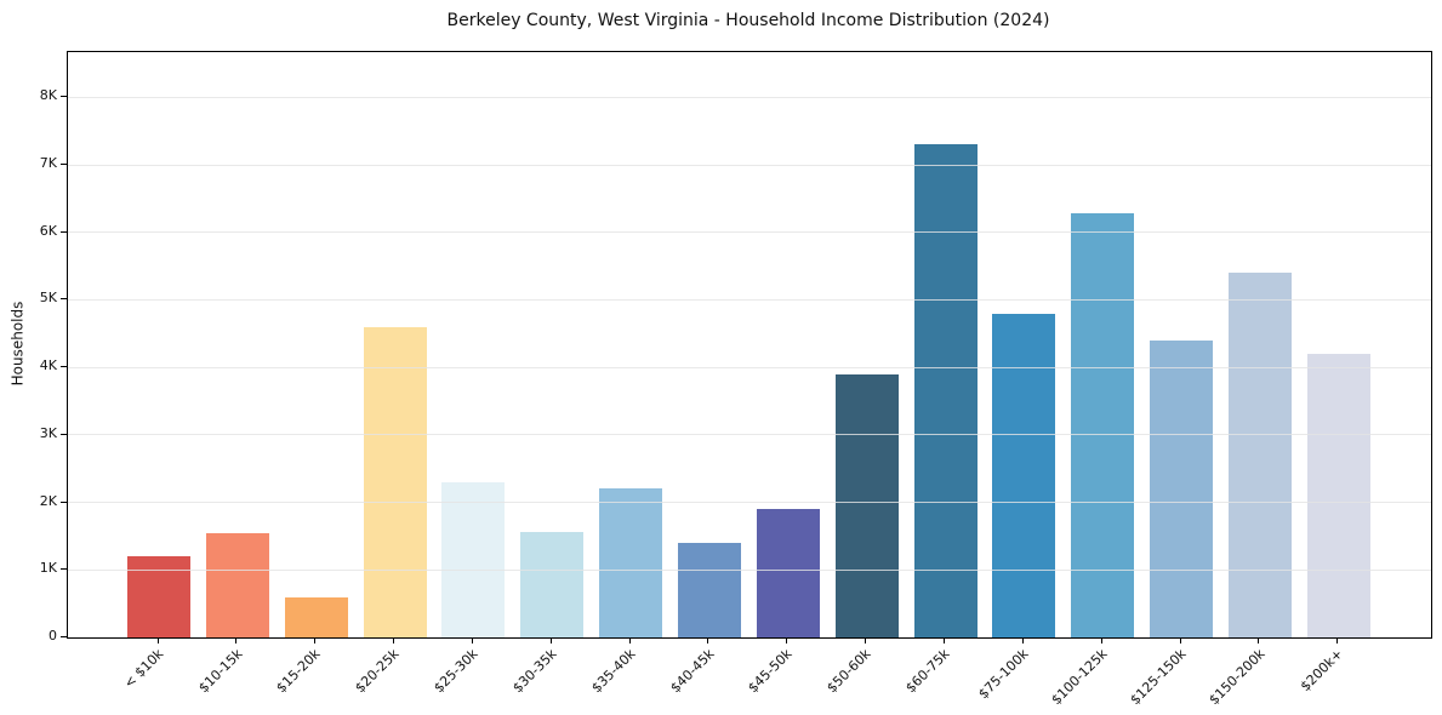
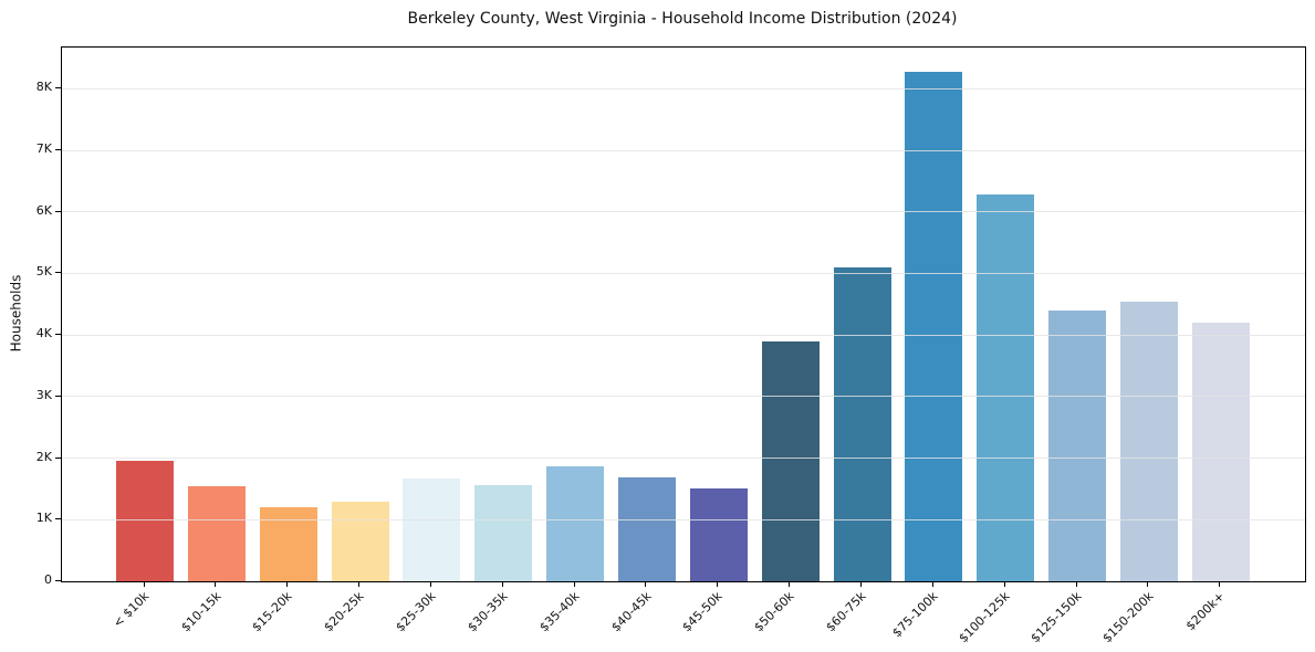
< $10k: 1.2K -> 2.0K
$15-20k: 0.6K -> 1.2K
$20-25k: 4.6K -> 1.3K
$25-30k: 2.3K -> 1.7K
$35-40k: 2.2K -> 1.9K
$40-45k: 1.4K -> 1.7K
$45-50k: 1.9K -> 1.5K
$60-75k: 7.3K -> 5.1K
$75-100k: 4.8K -> 8.3K
$150-200k: 5.4K -> 4.6K
